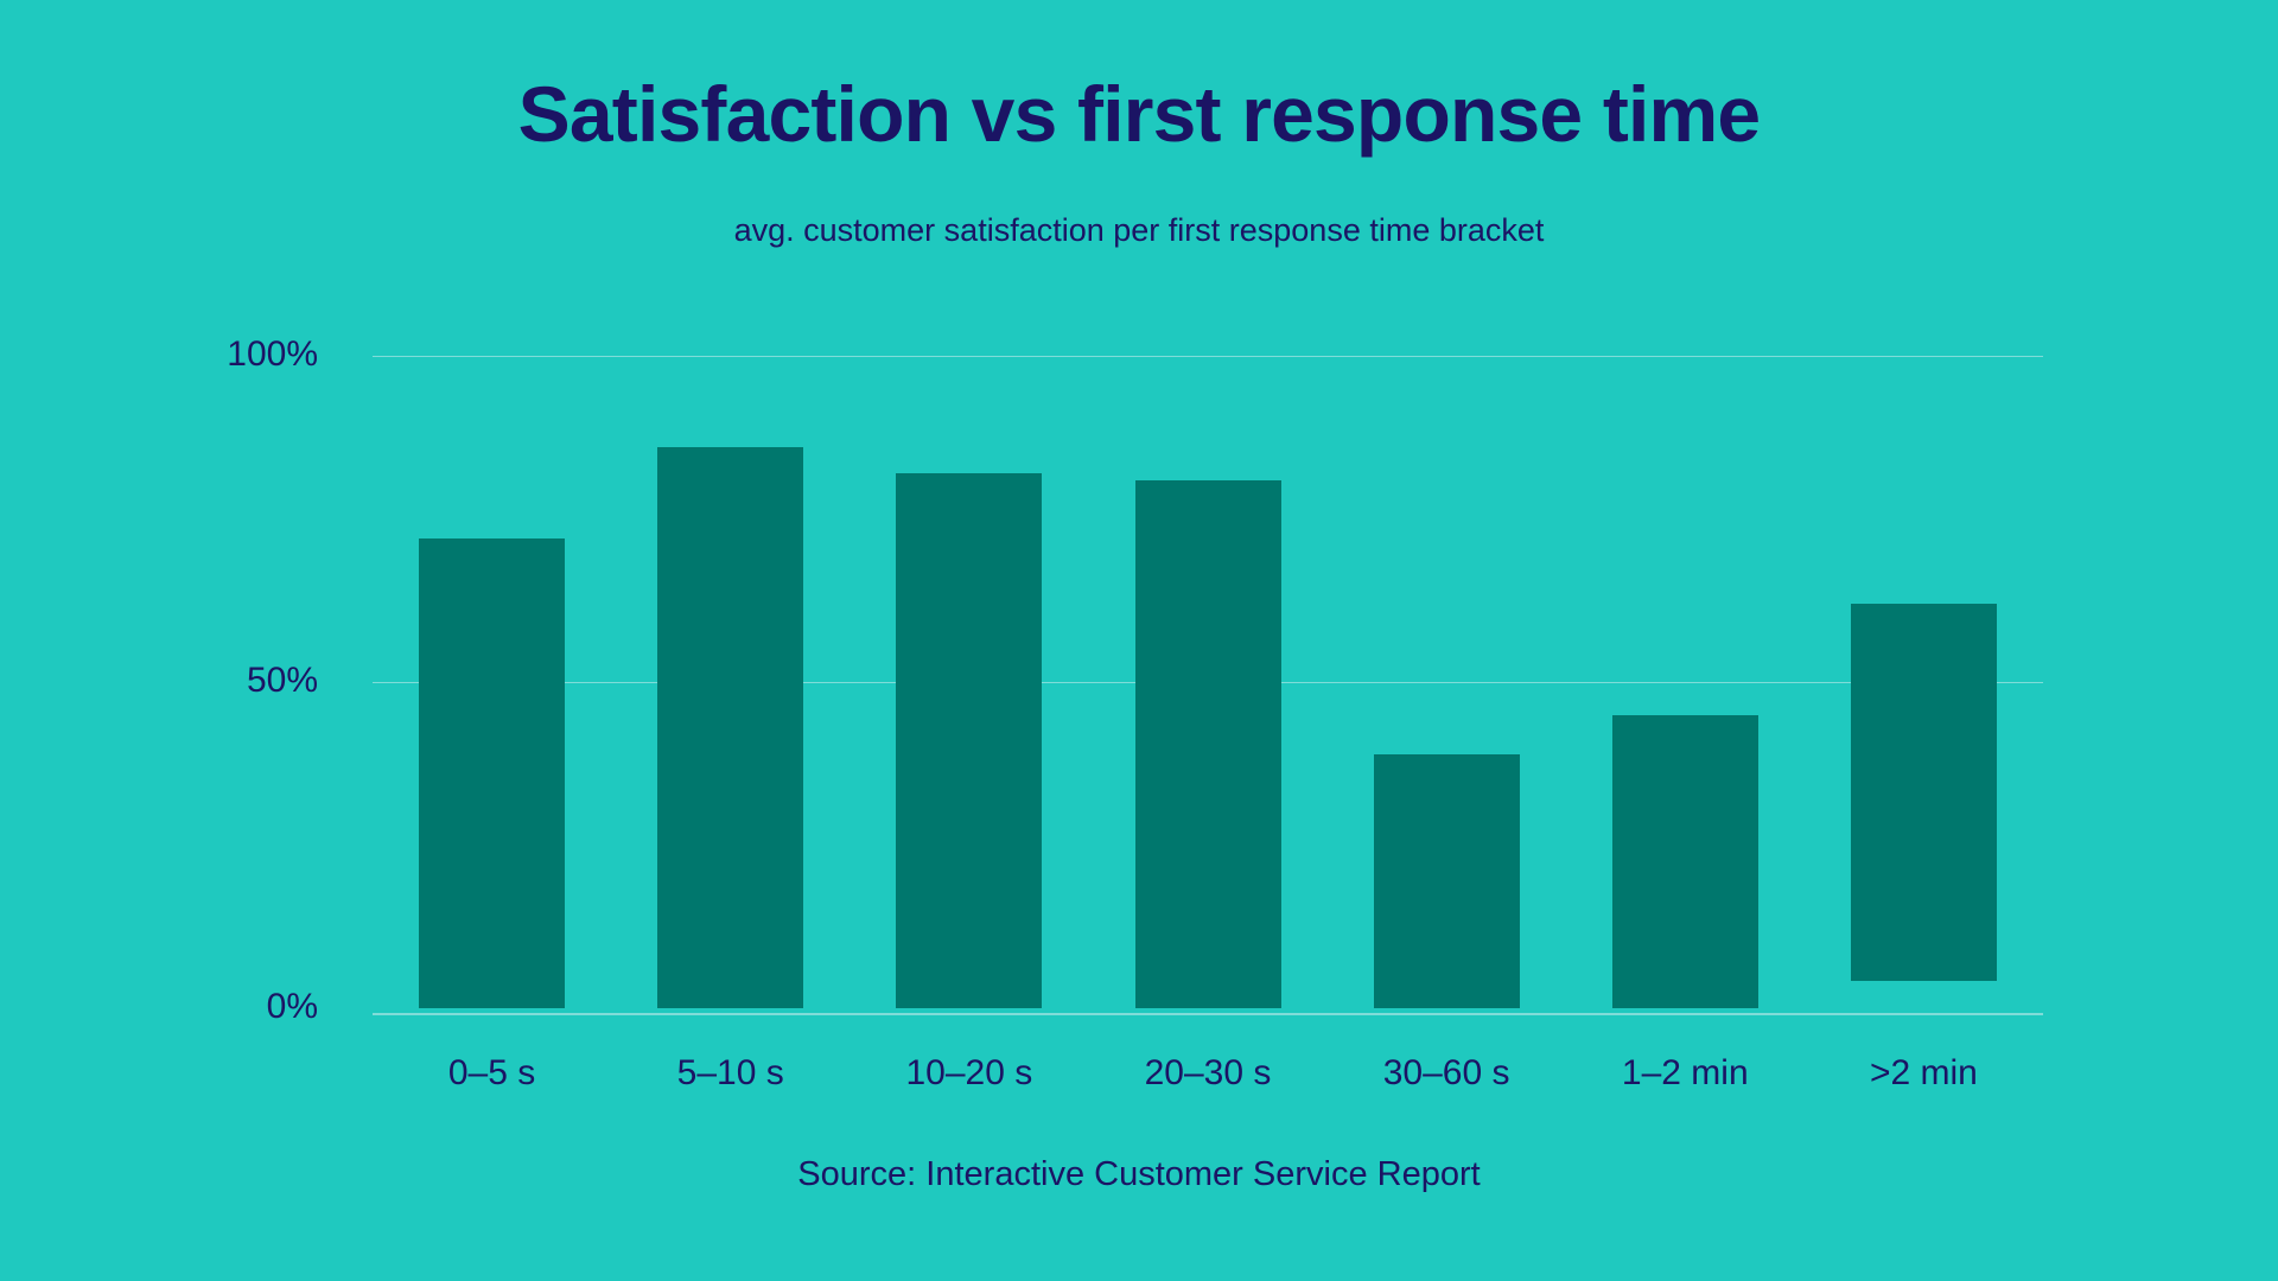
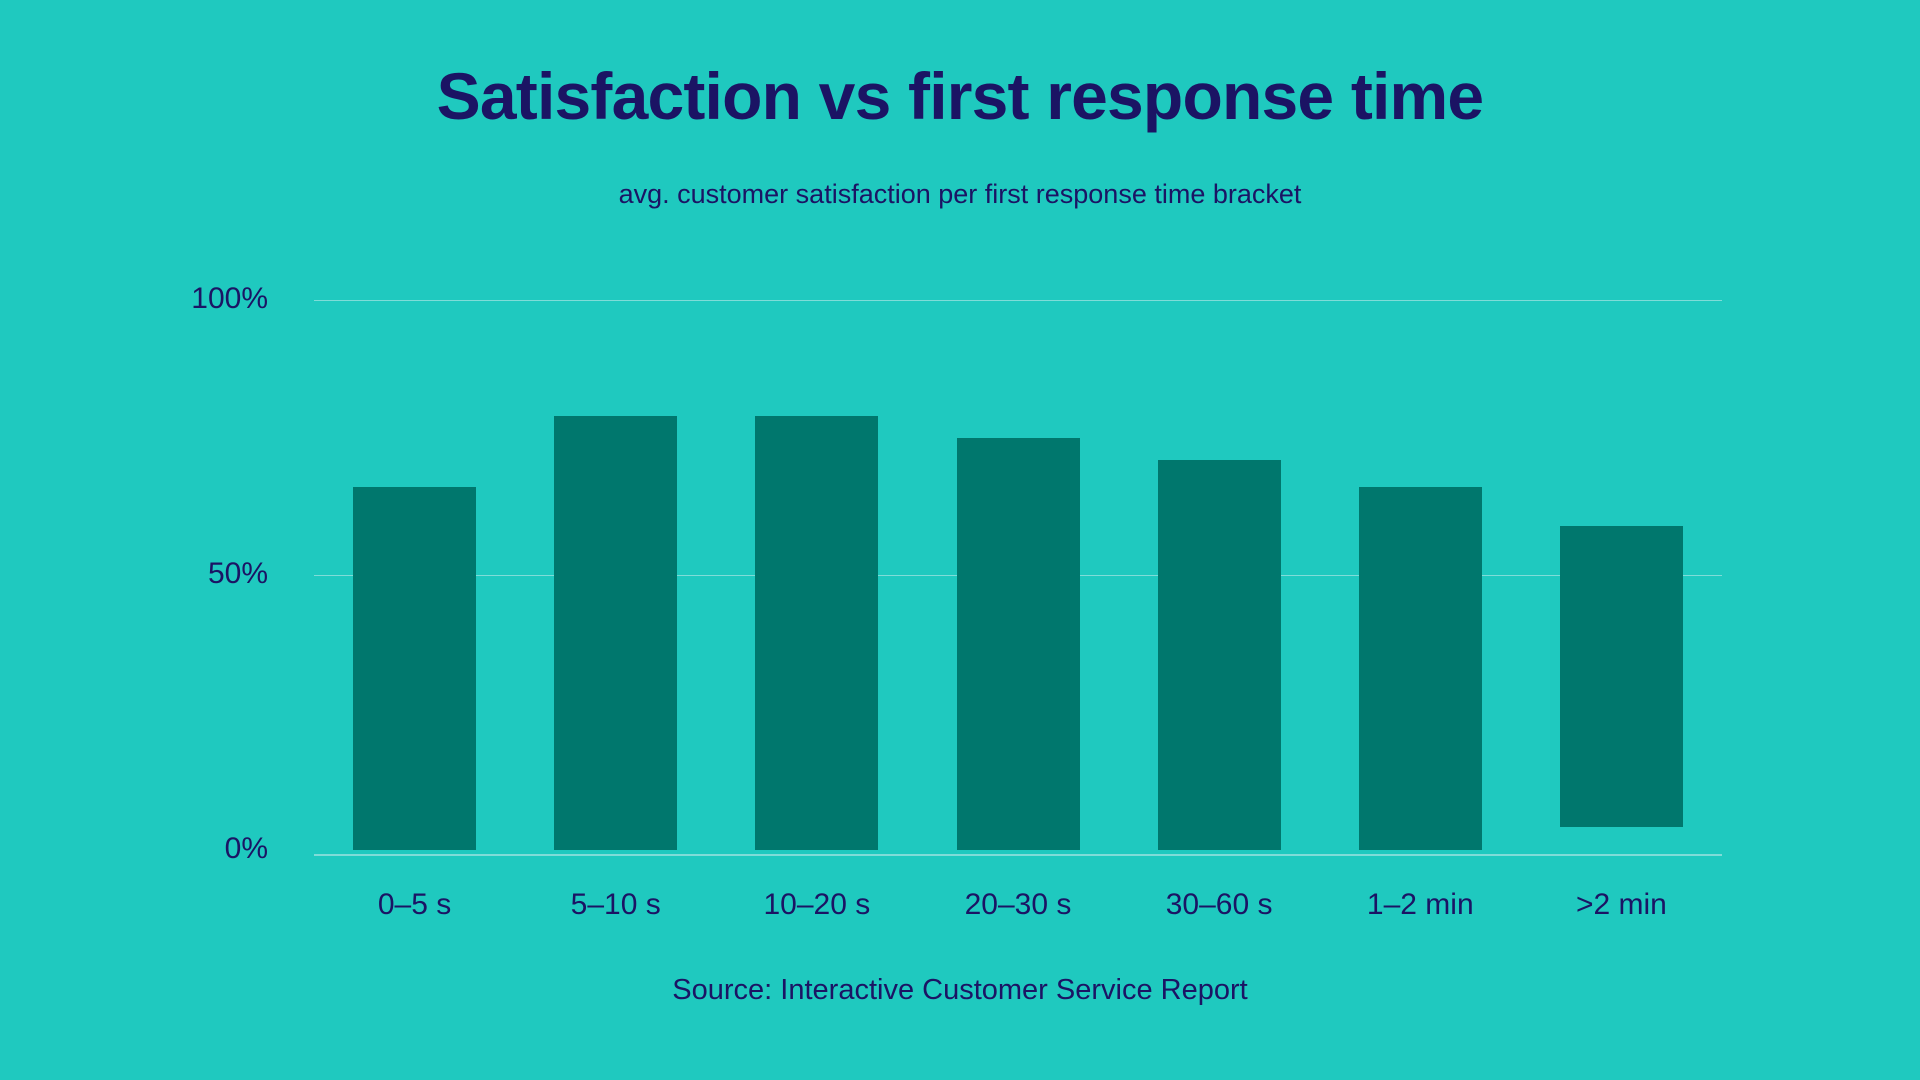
0–5 s: 72% -> 66%
5–10 s: 86% -> 79%
10–20 s: 82% -> 79%
20–30 s: 81% -> 75%
30–60 s: 39% -> 71%
1–2 min: 45% -> 66%
>2 min: 62% -> 59%
